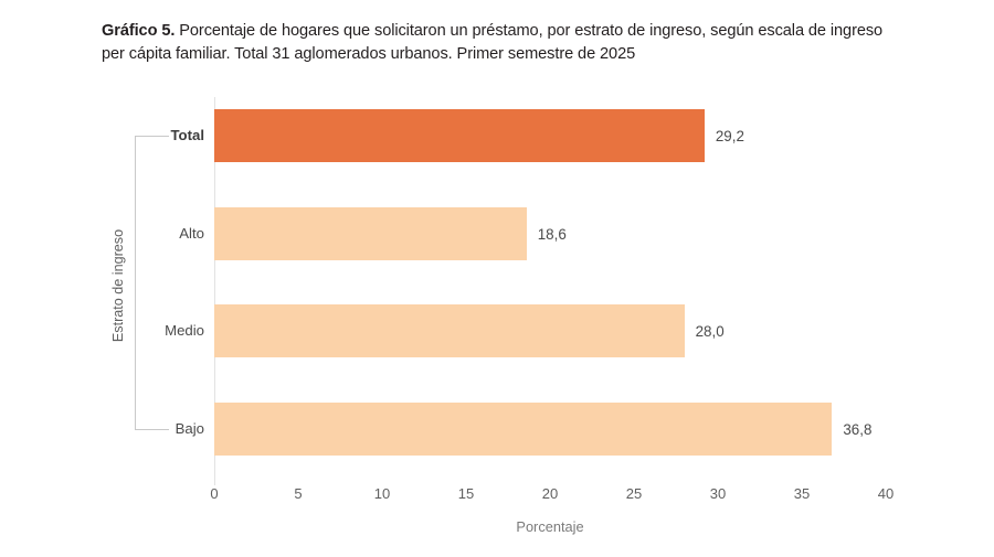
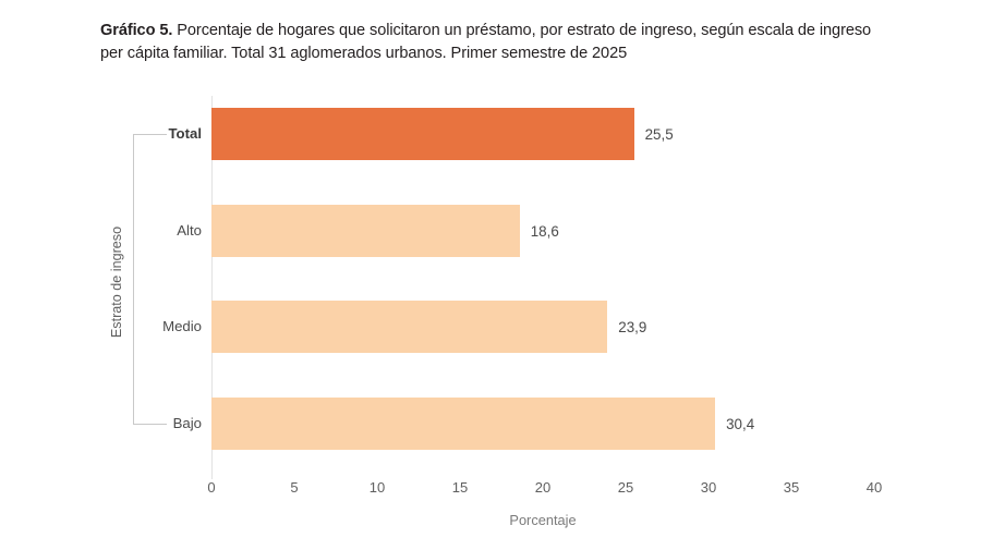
Total: 29,2 -> 25,5
Medio: 28,0 -> 23,9
Bajo: 36,8 -> 30,4
